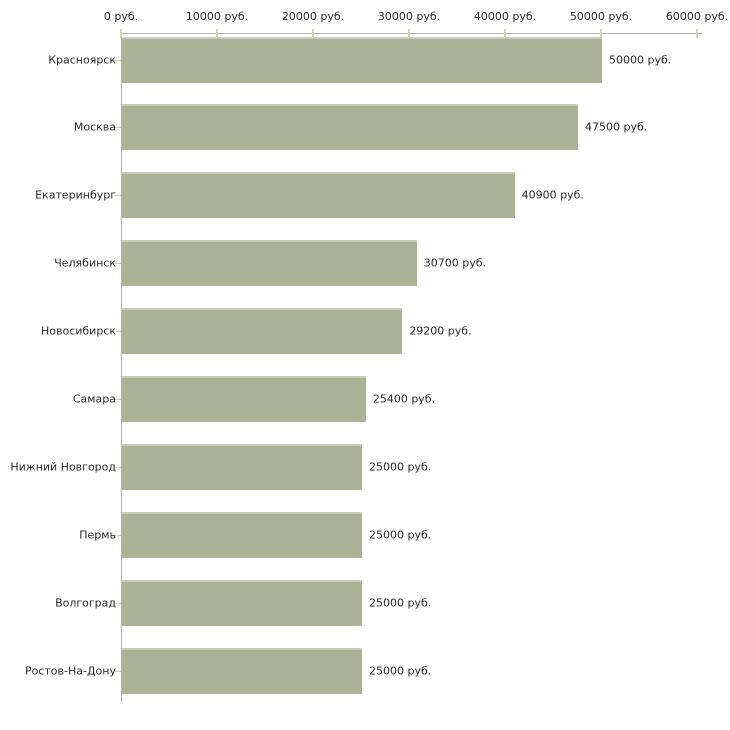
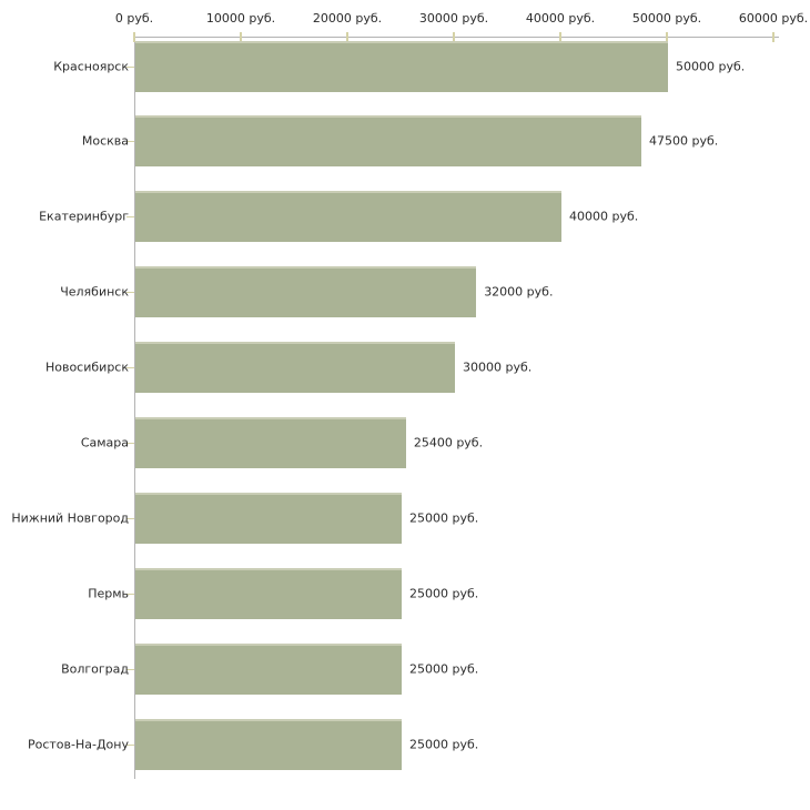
Екатеринбург: 40900 -> 40000
Челябинск: 30700 -> 32000
Новосибирск: 29200 -> 30000
